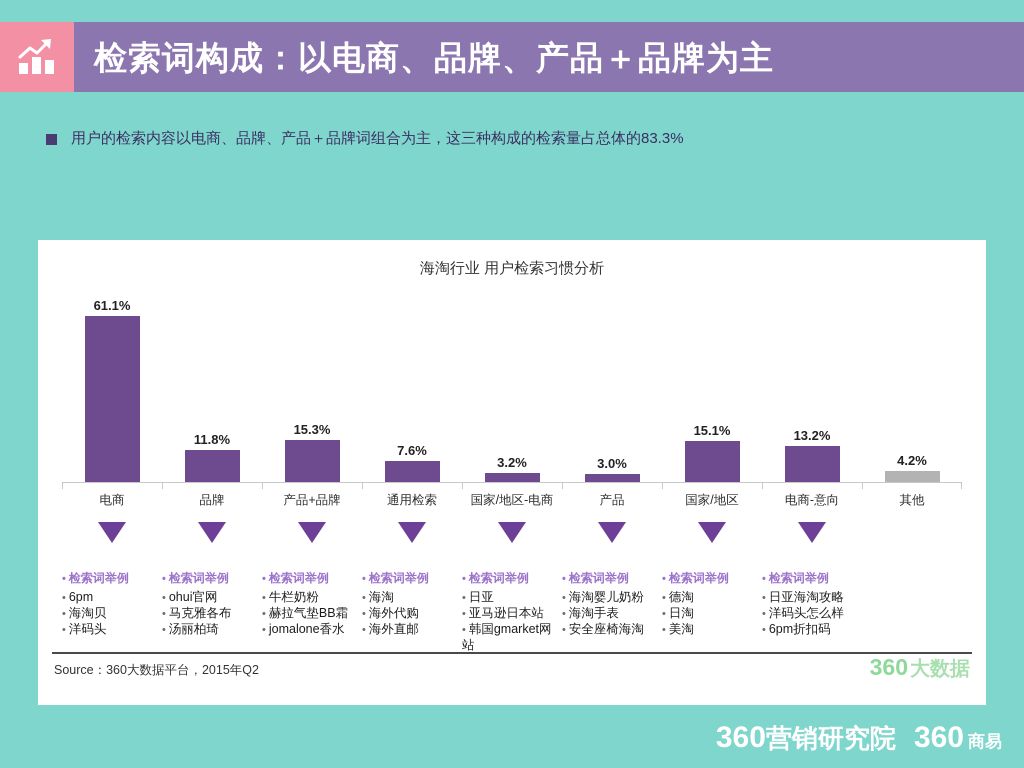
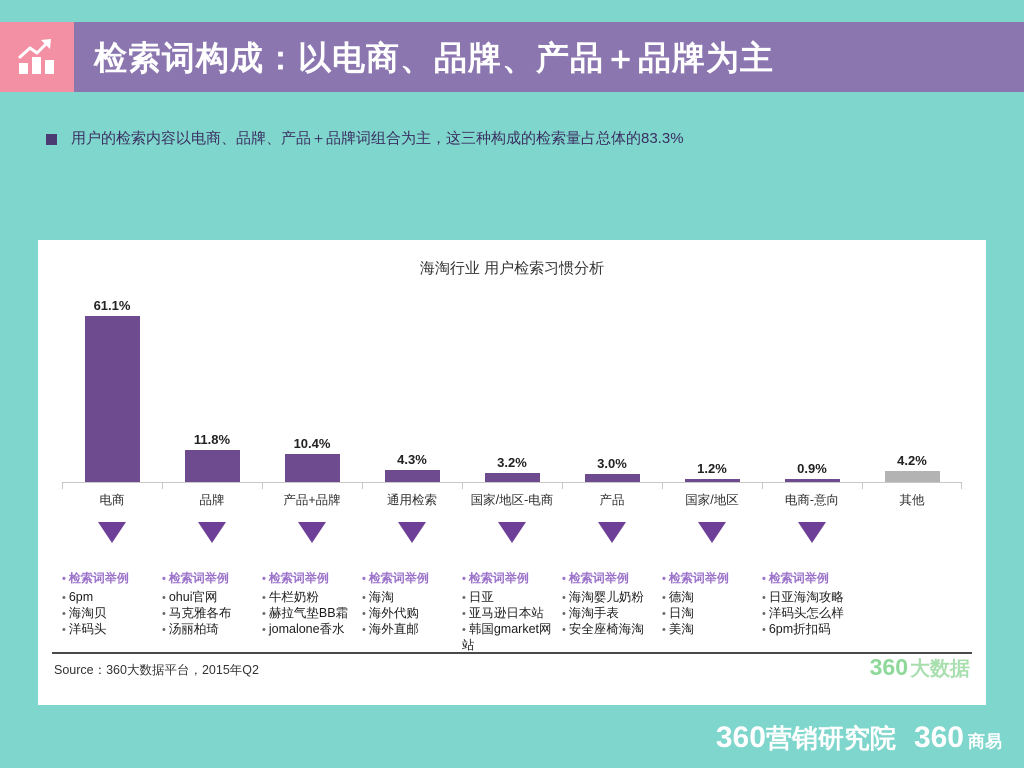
产品+品牌: 15.3% -> 10.4%
通用检索: 7.6% -> 4.3%
国家/地区: 15.1% -> 1.2%
电商-意向: 13.2% -> 0.9%
